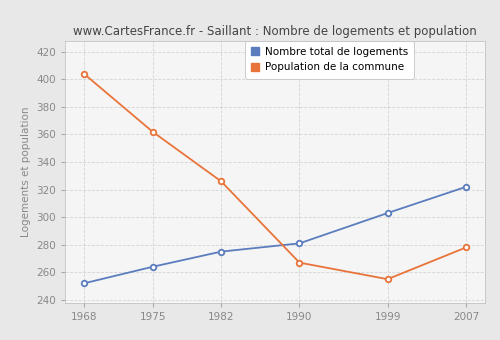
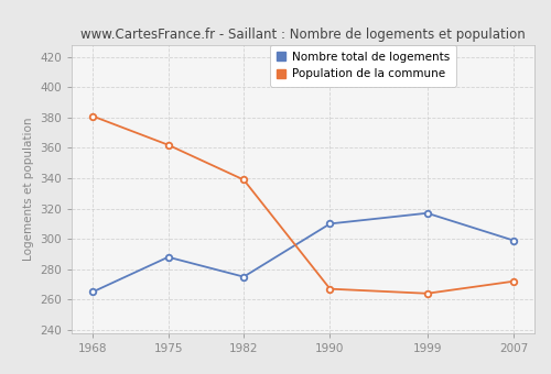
Nombre total de logements/1968: 252 -> 265
Population de la commune/1968: 404 -> 381
Nombre total de logements/1975: 264 -> 288
Population de la commune/1982: 326 -> 339
Nombre total de logements/1990: 281 -> 310
Nombre total de logements/1999: 303 -> 317
Population de la commune/1999: 255 -> 264
Nombre total de logements/2007: 322 -> 299
Population de la commune/2007: 278 -> 272
